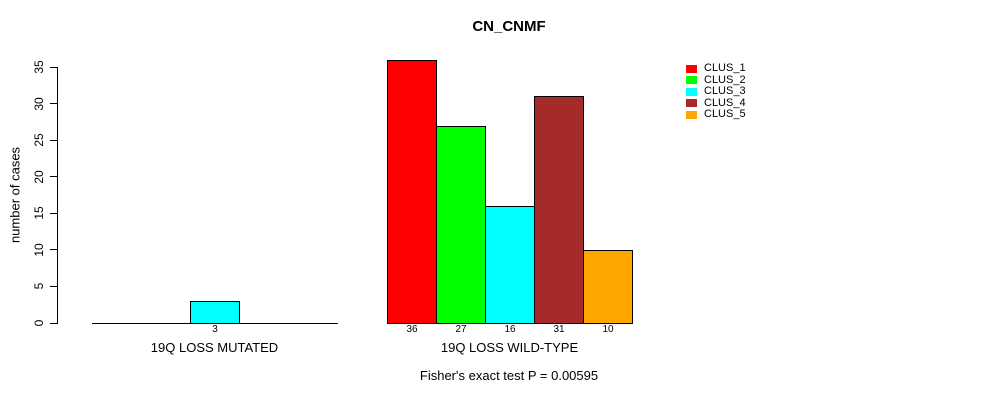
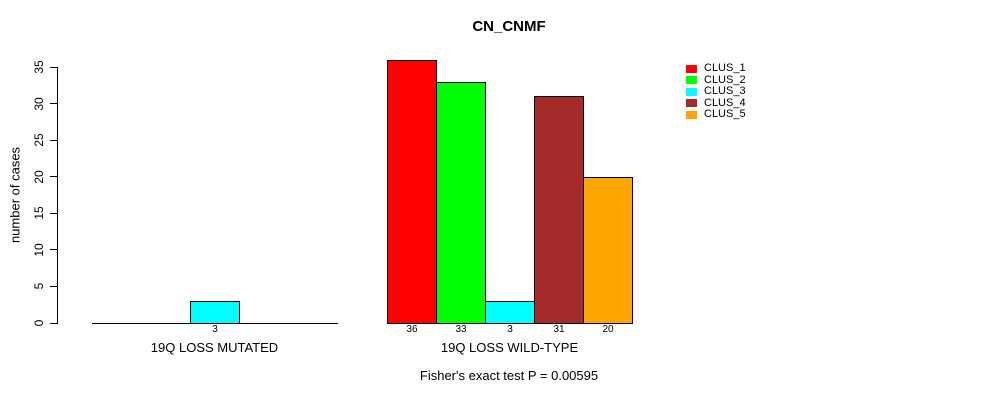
CLUS_2/19Q LOSS WILD-TYPE: 27 -> 33
CLUS_3/19Q LOSS WILD-TYPE: 16 -> 3
CLUS_5/19Q LOSS WILD-TYPE: 10 -> 20
